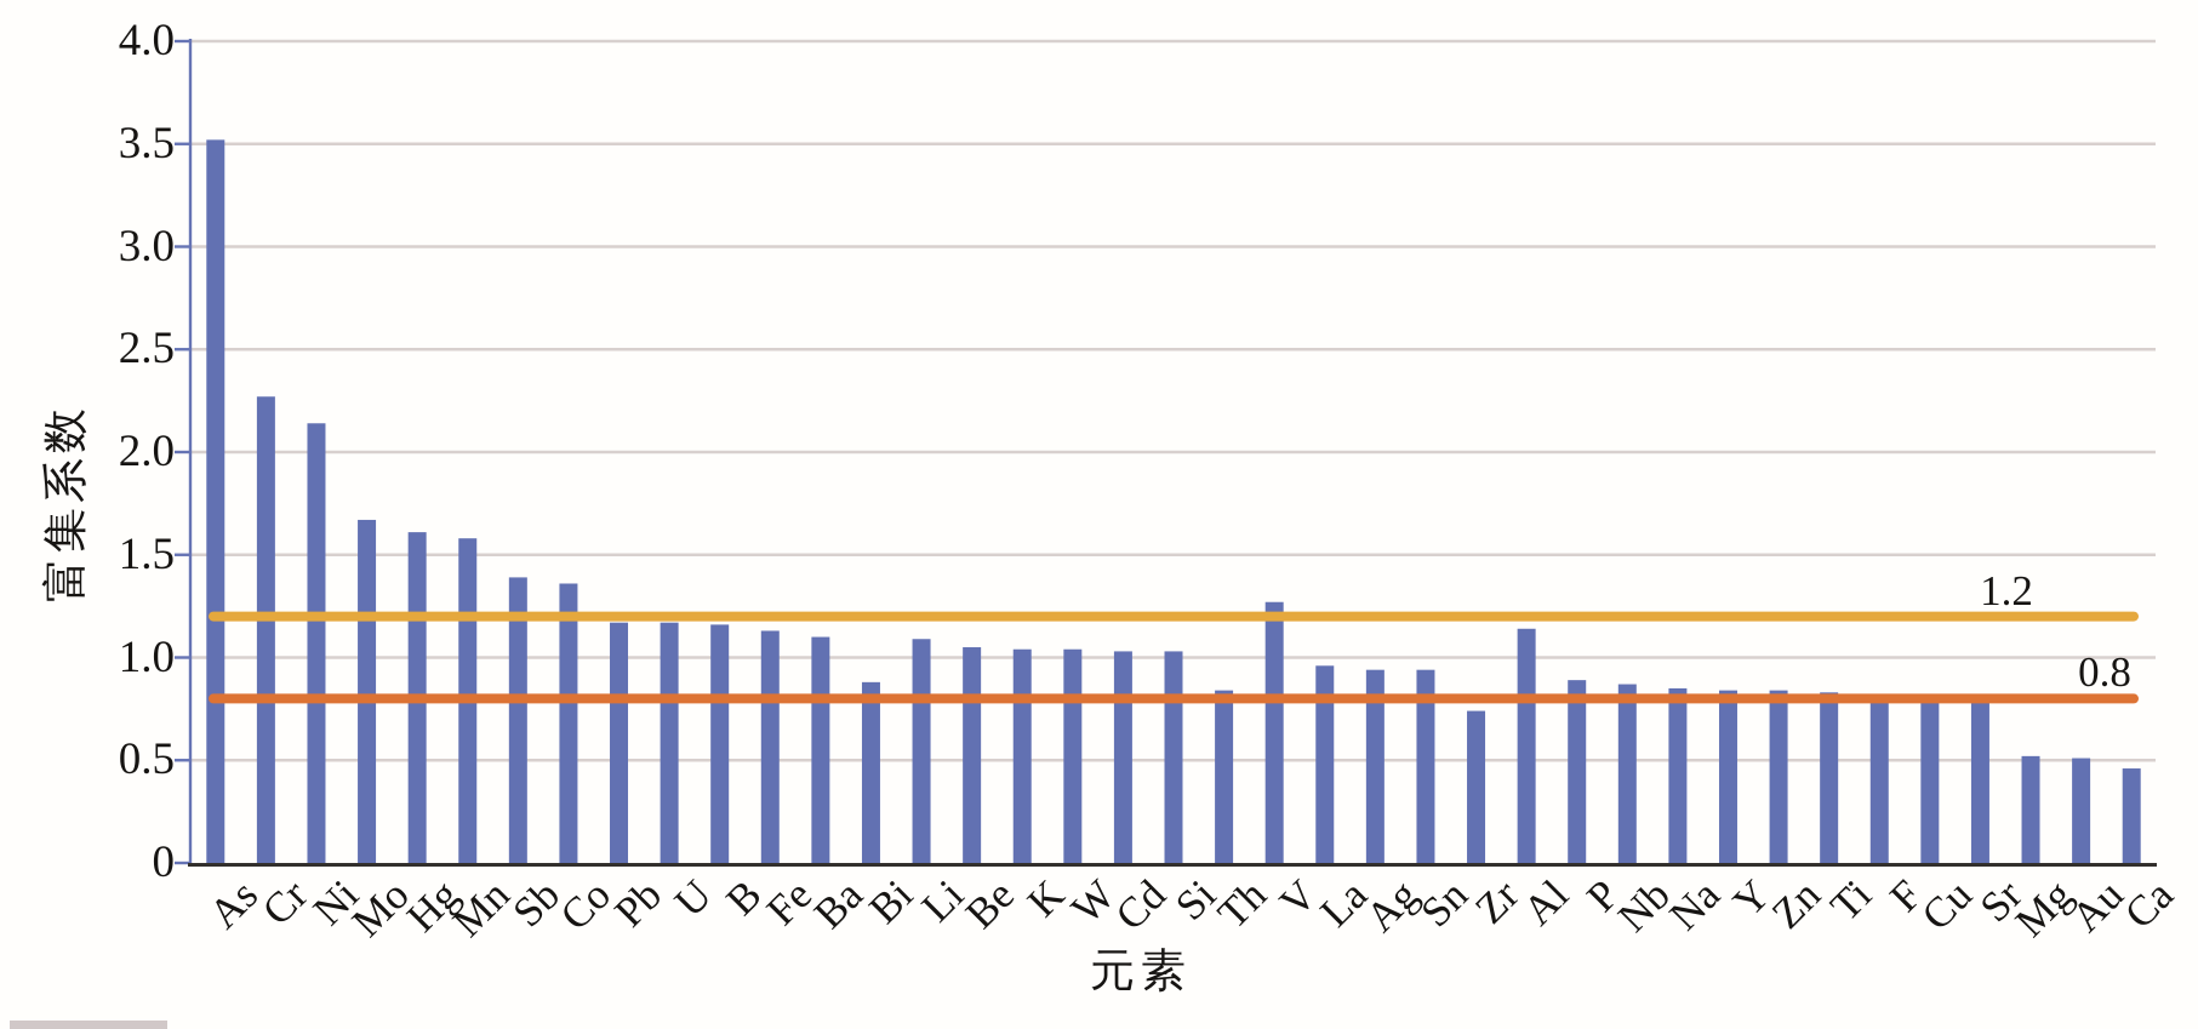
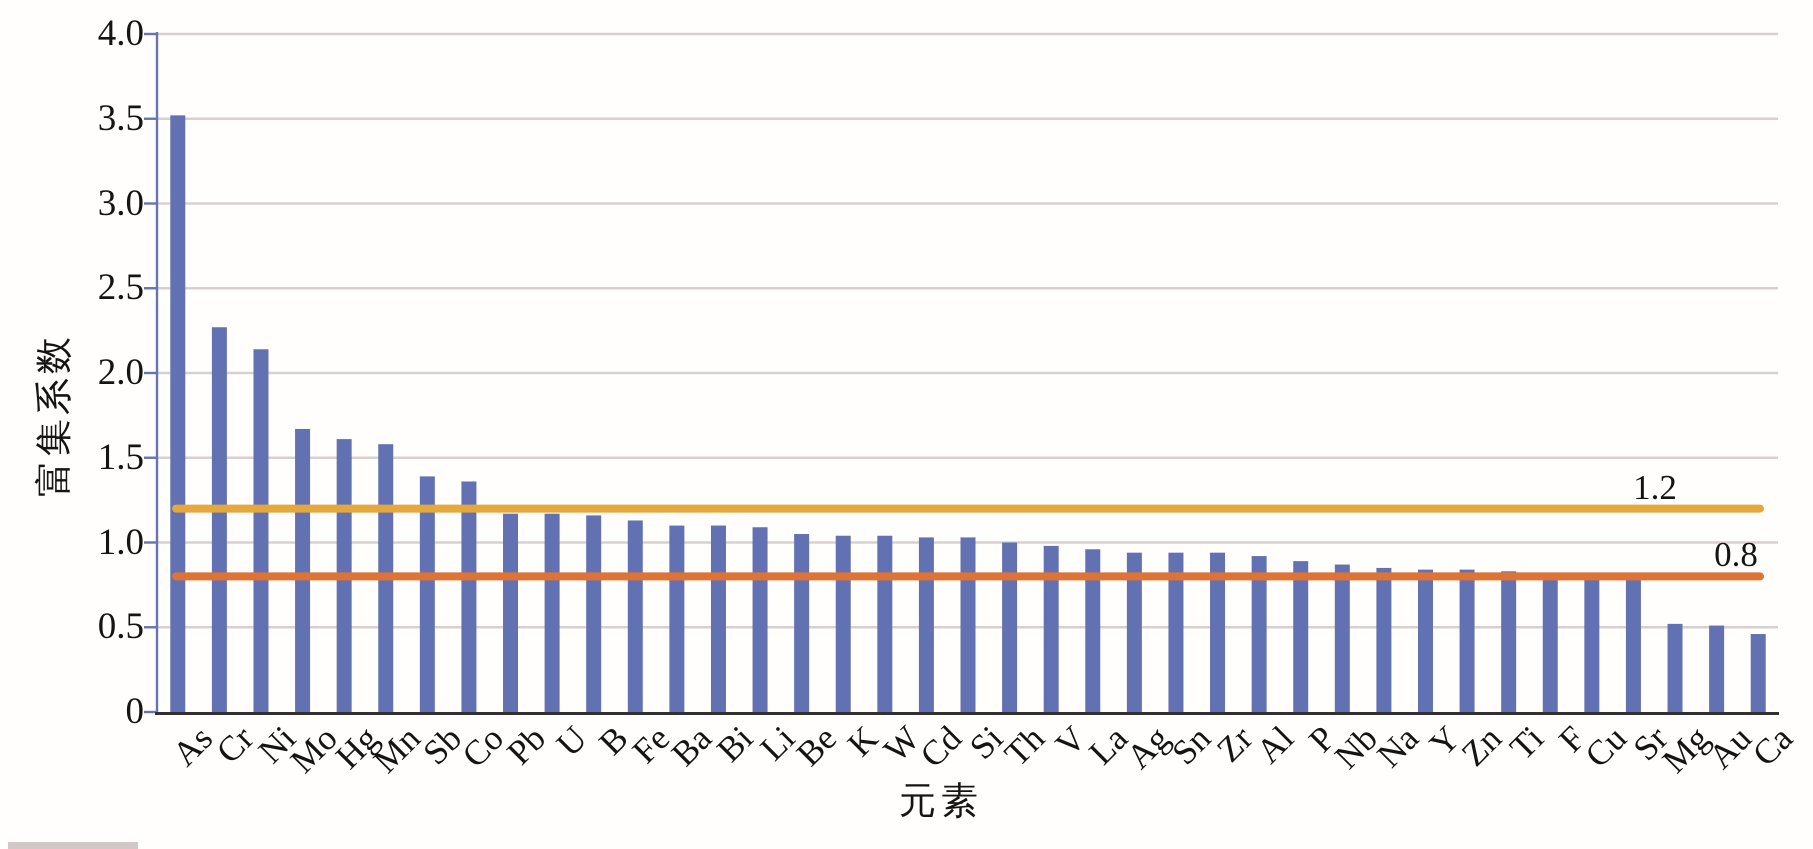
Bi: 0.88 -> 1.10
Th: 0.84 -> 1.00
V: 1.27 -> 0.98
Zr: 0.74 -> 0.94
Al: 1.14 -> 0.92
